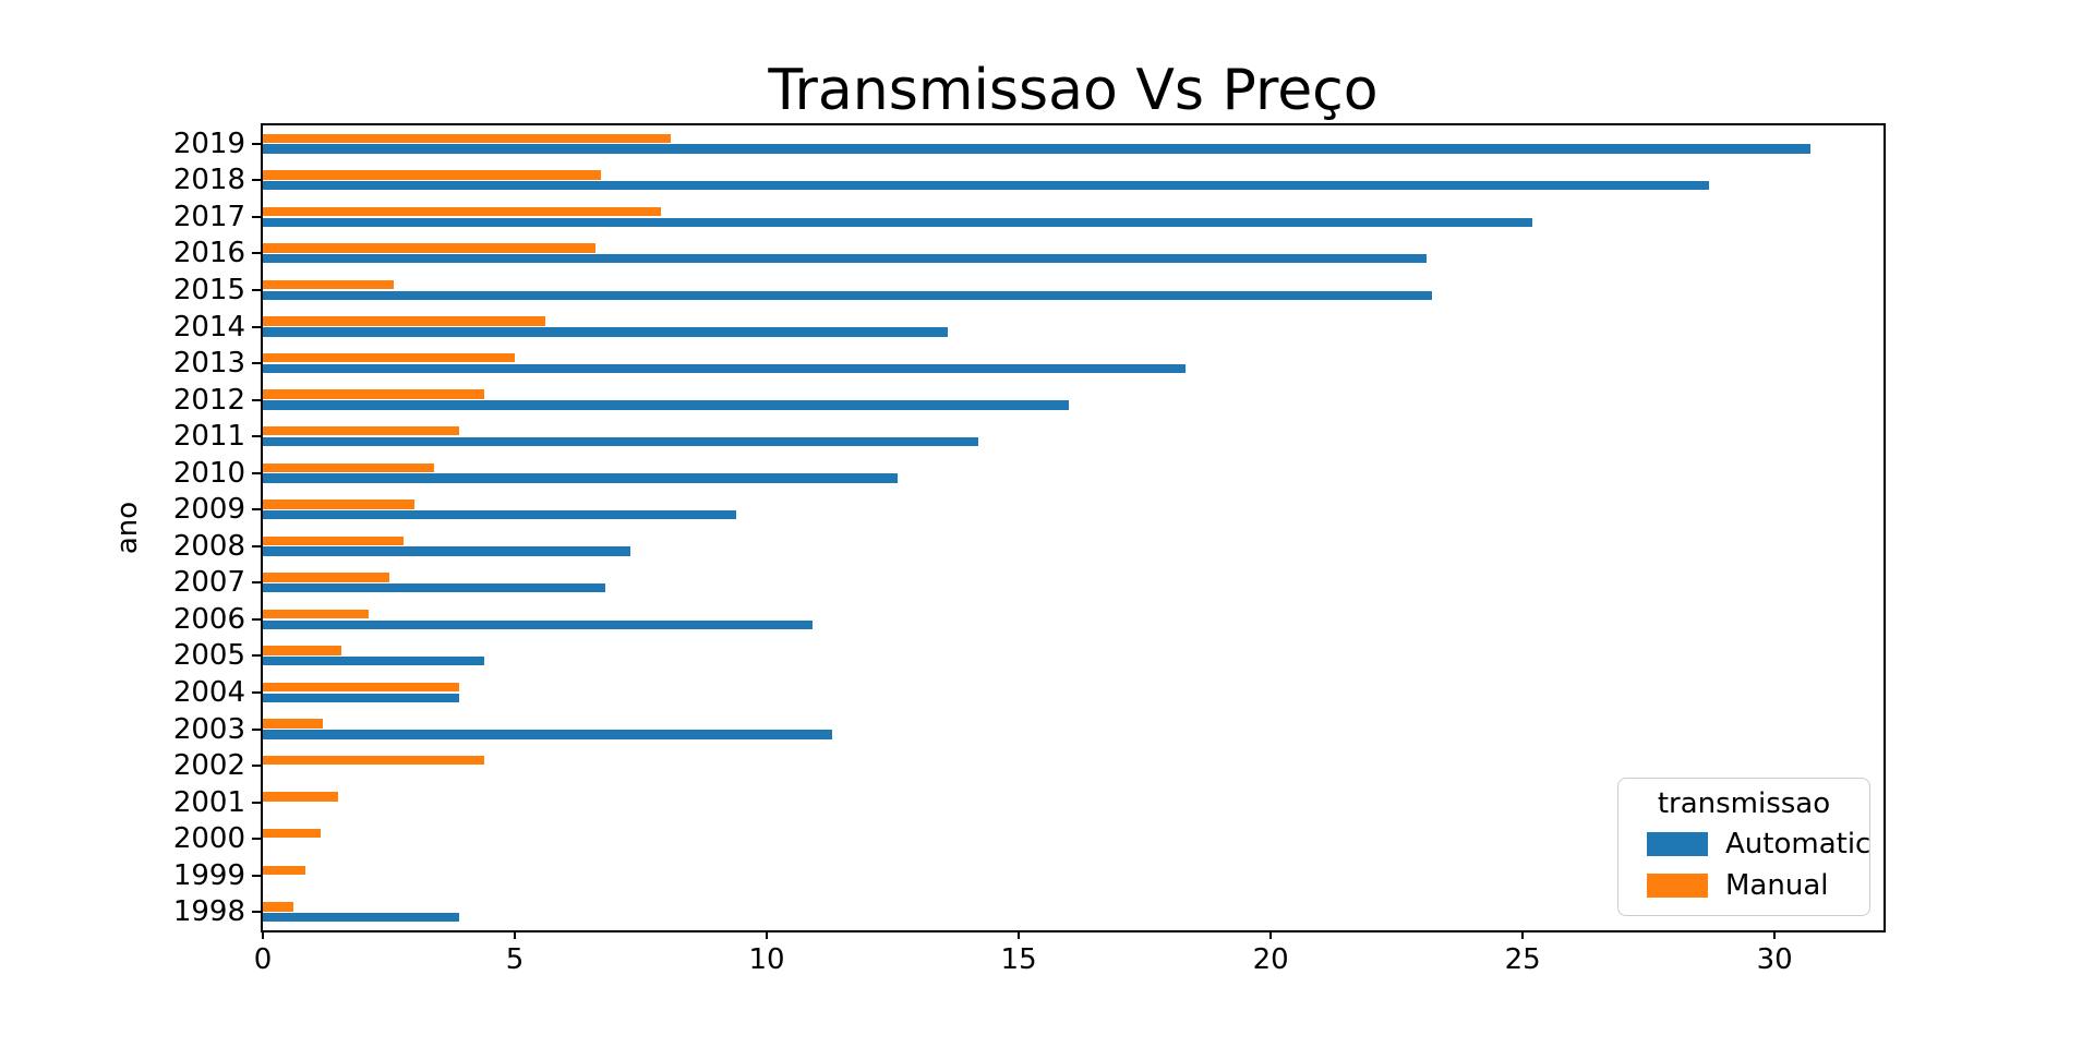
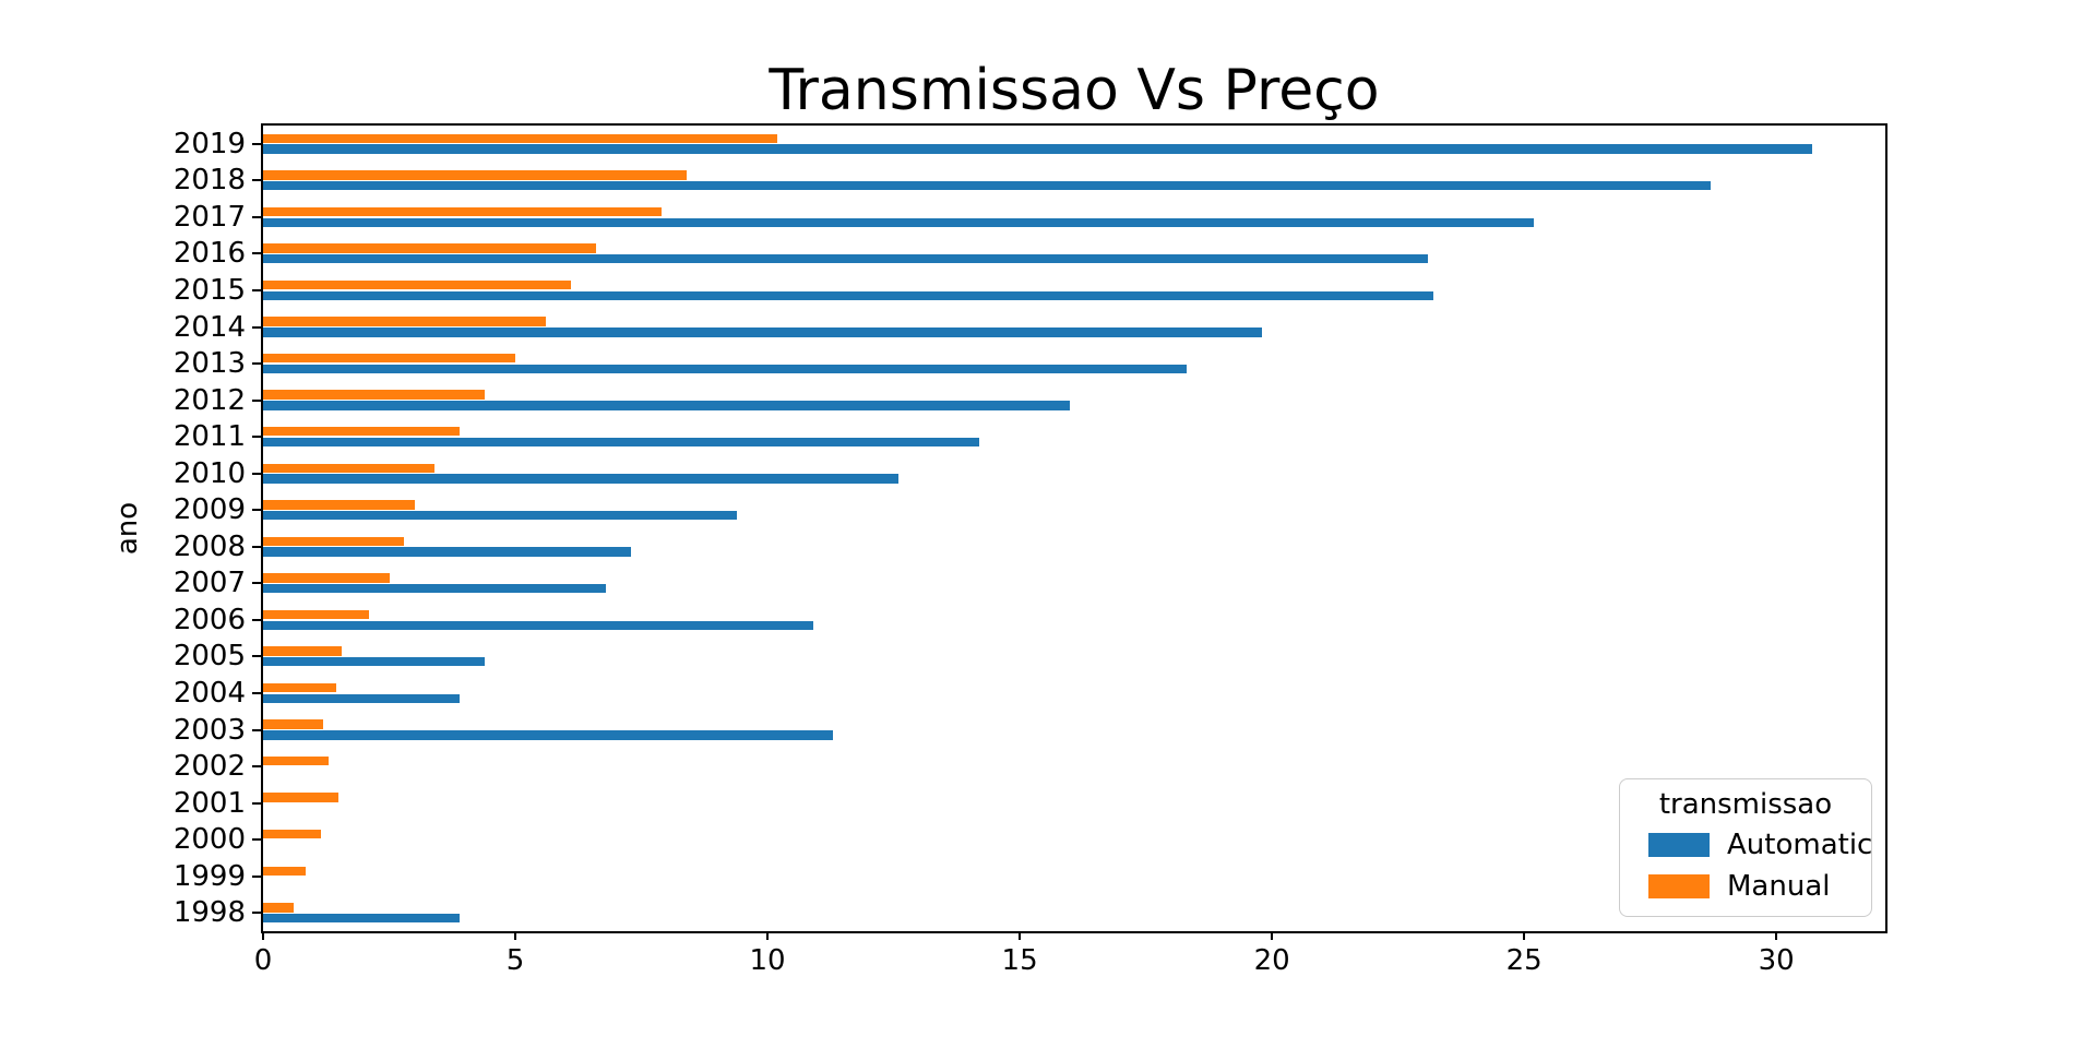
Manual/2019: 8.1 -> 10.2
Manual/2018: 6.7 -> 8.4
Manual/2015: 2.6 -> 6.1
Automatic/2014: 13.6 -> 19.8
Manual/2004: 3.9 -> 1.4
Manual/2002: 4.4 -> 1.3
